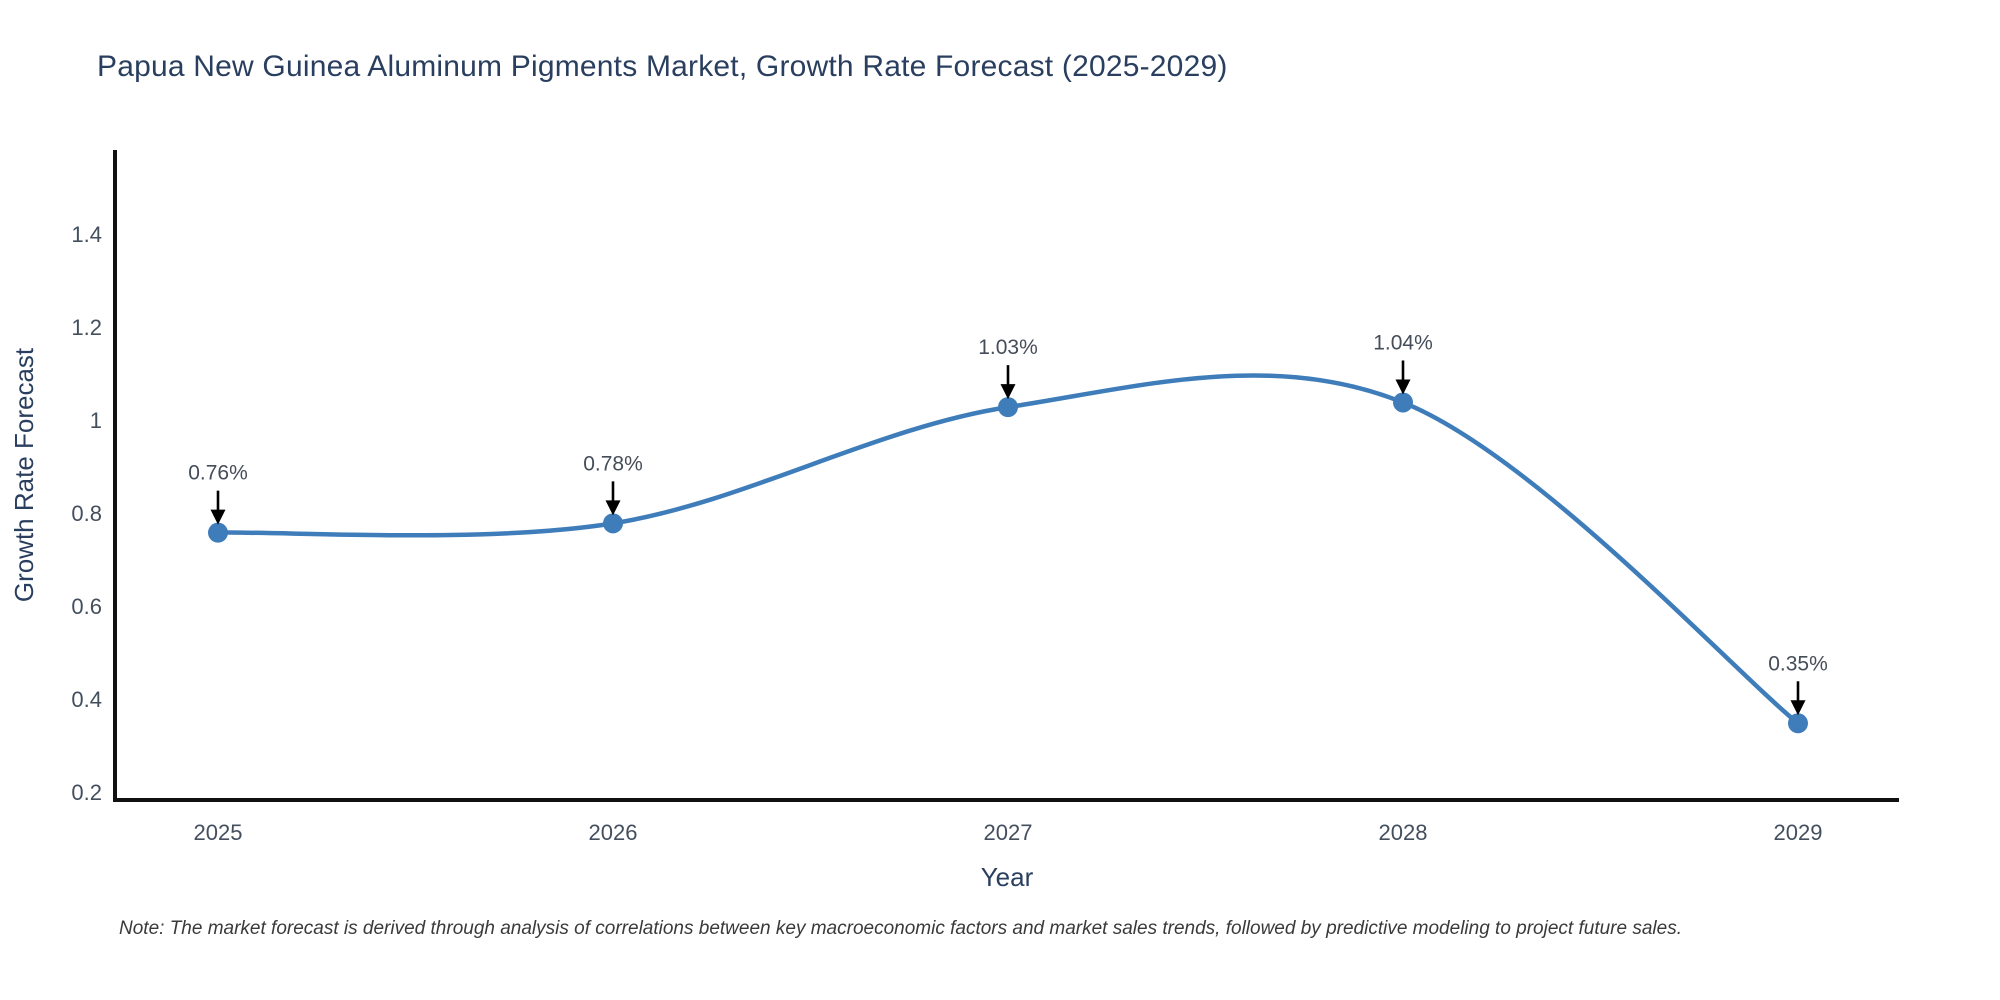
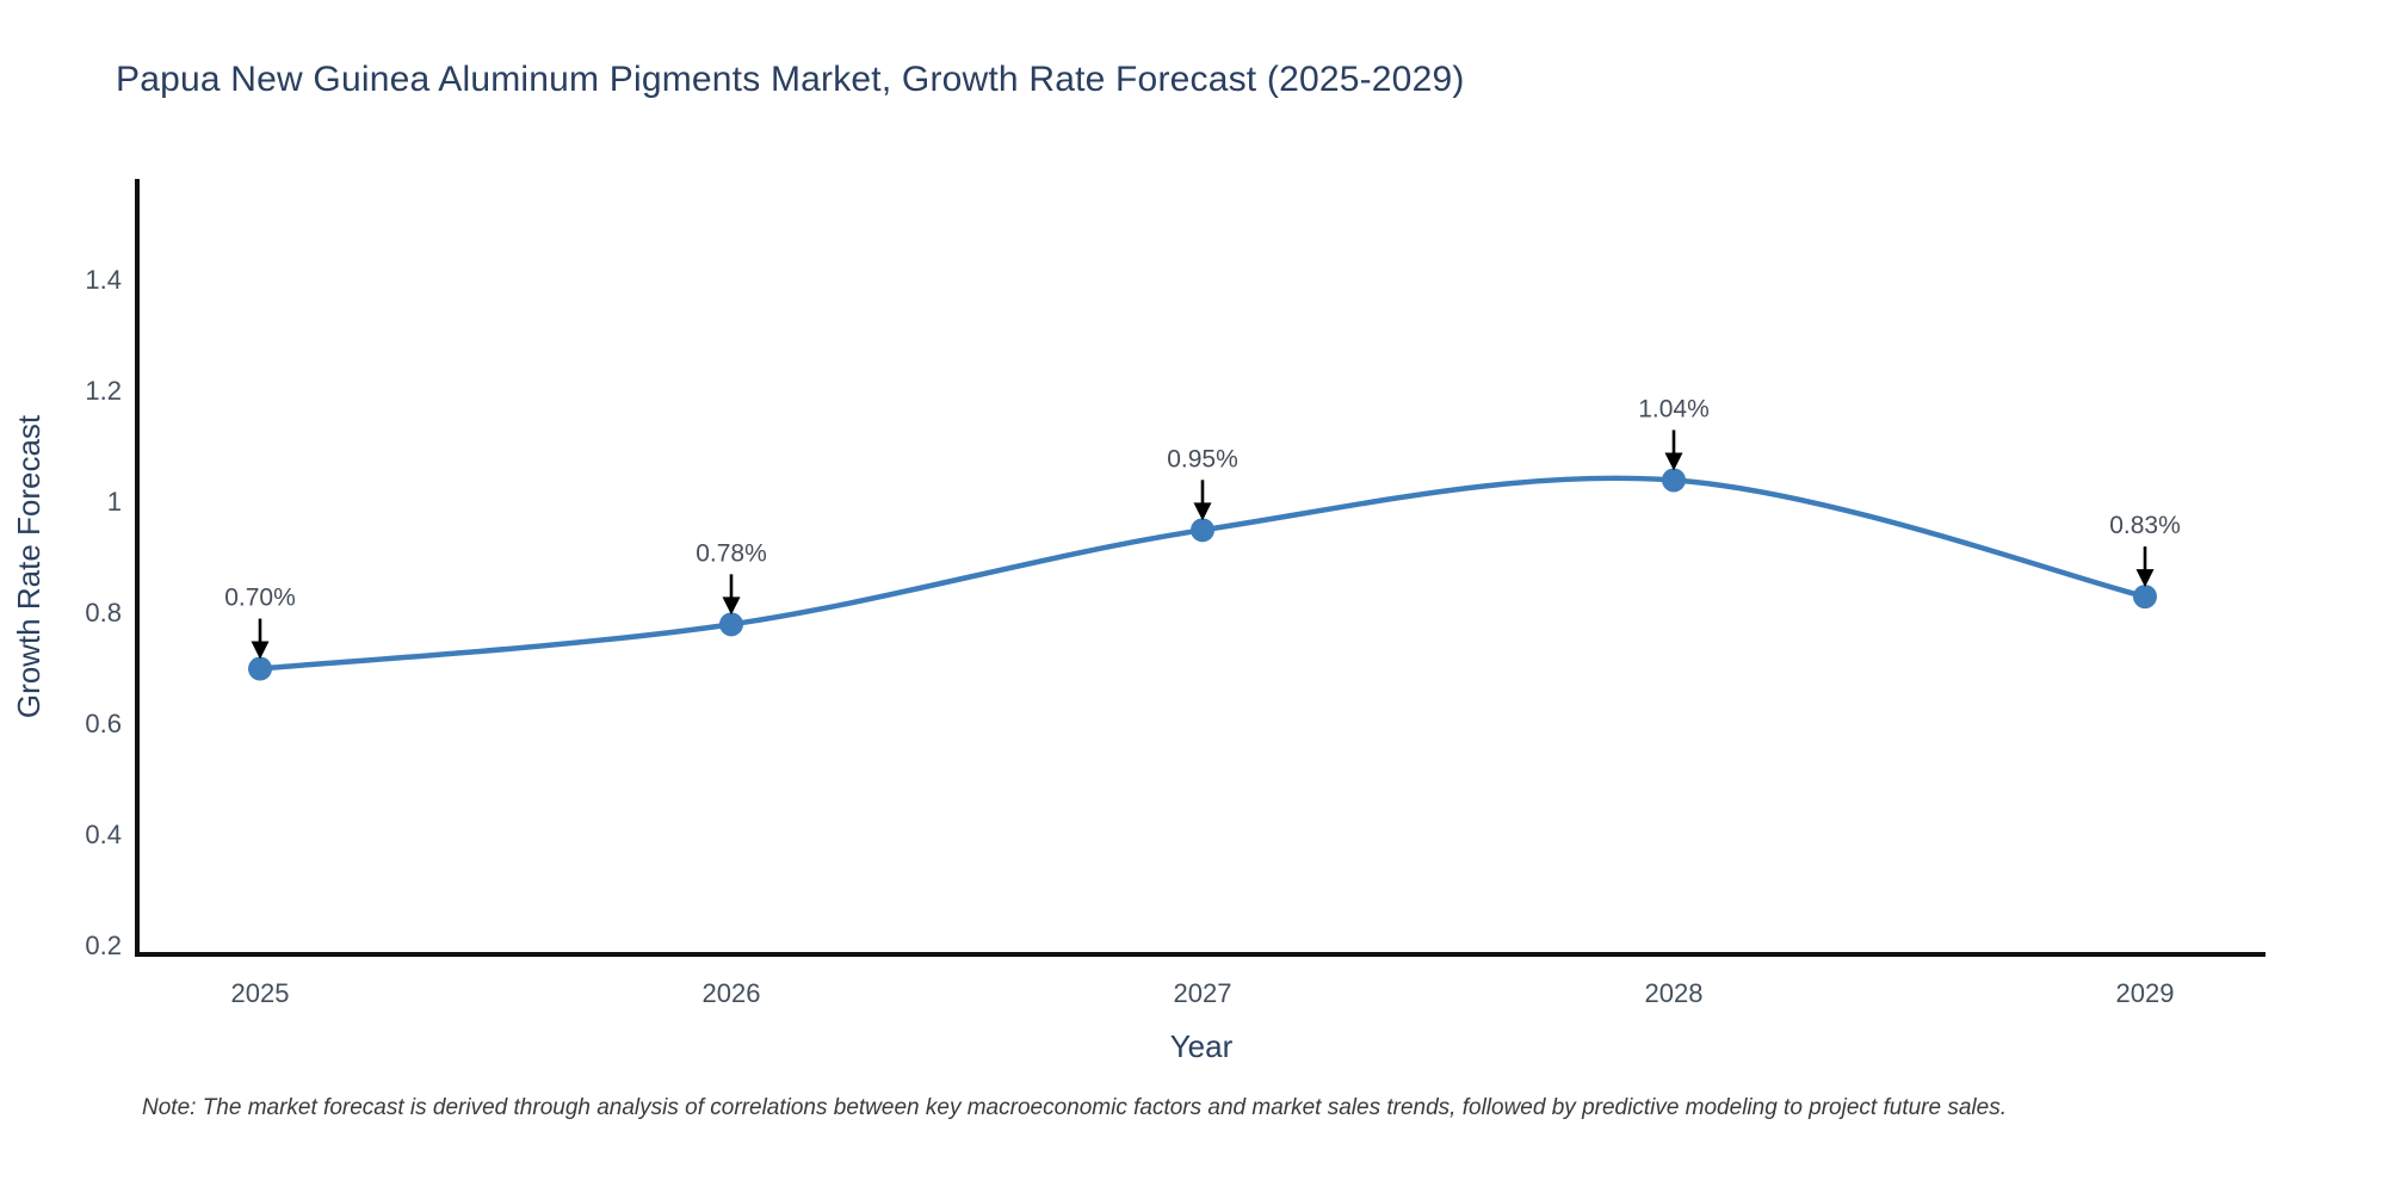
2025: 0.76% -> 0.70%
2027: 1.03% -> 0.95%
2029: 0.35% -> 0.83%
